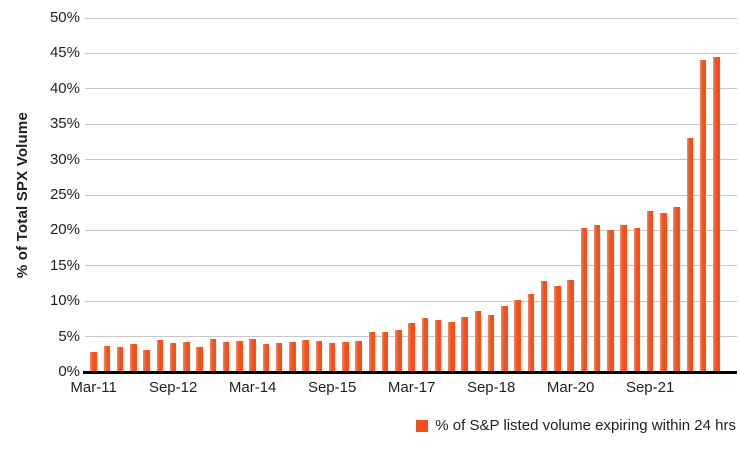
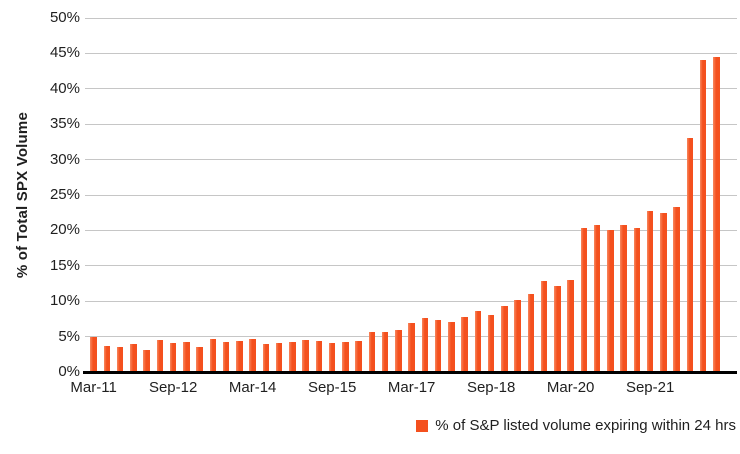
Mar-11: 3% -> 5%
